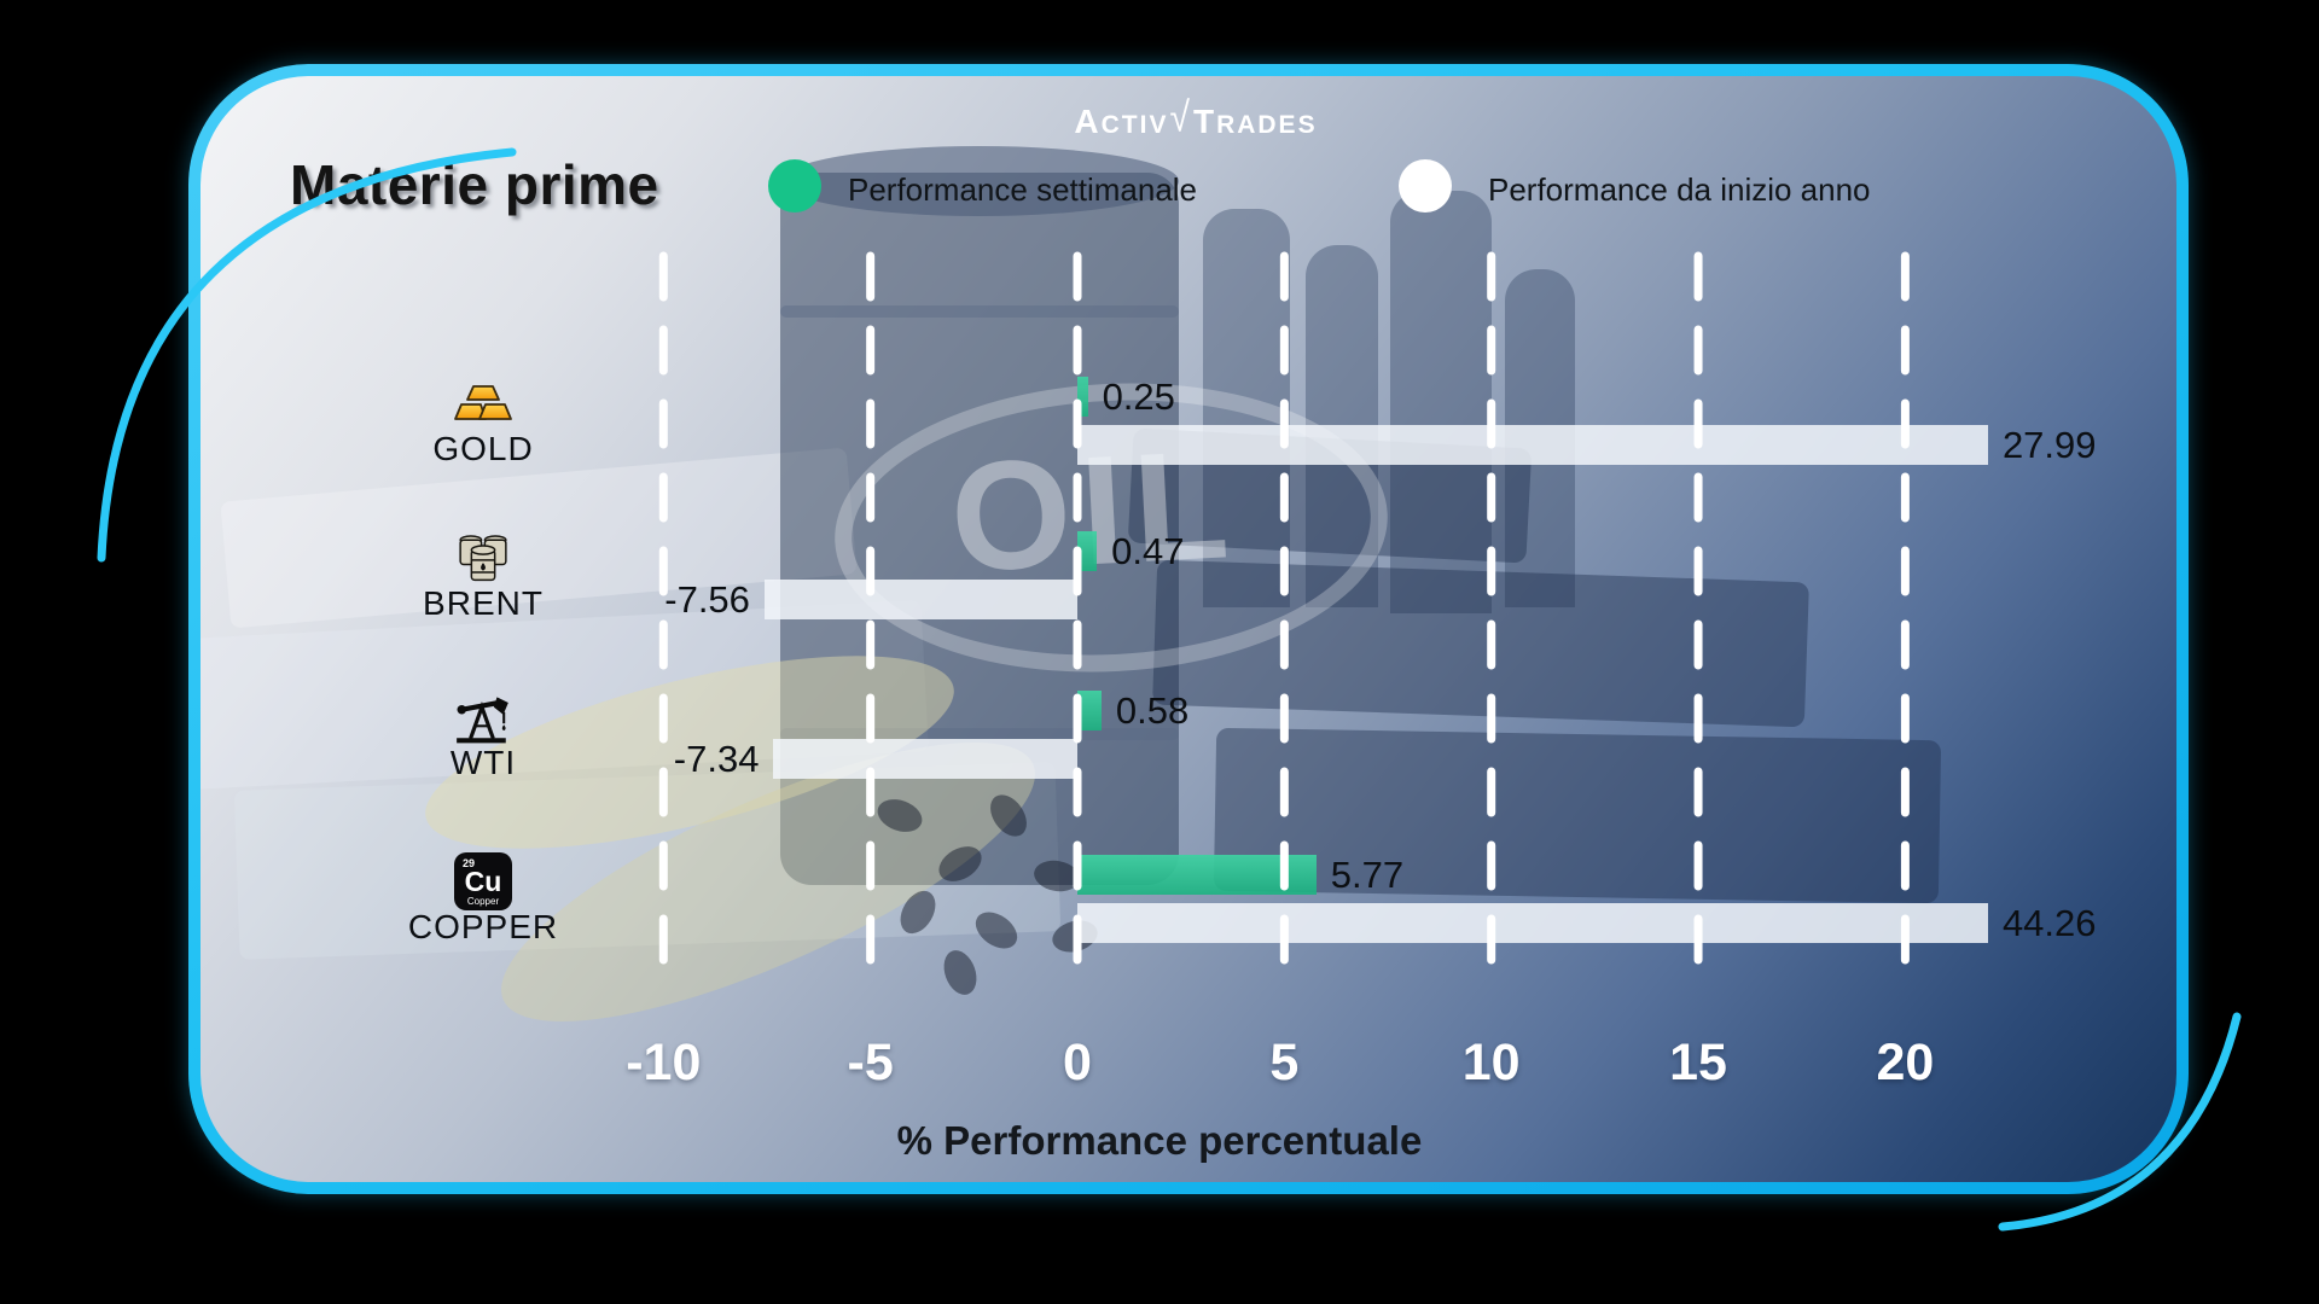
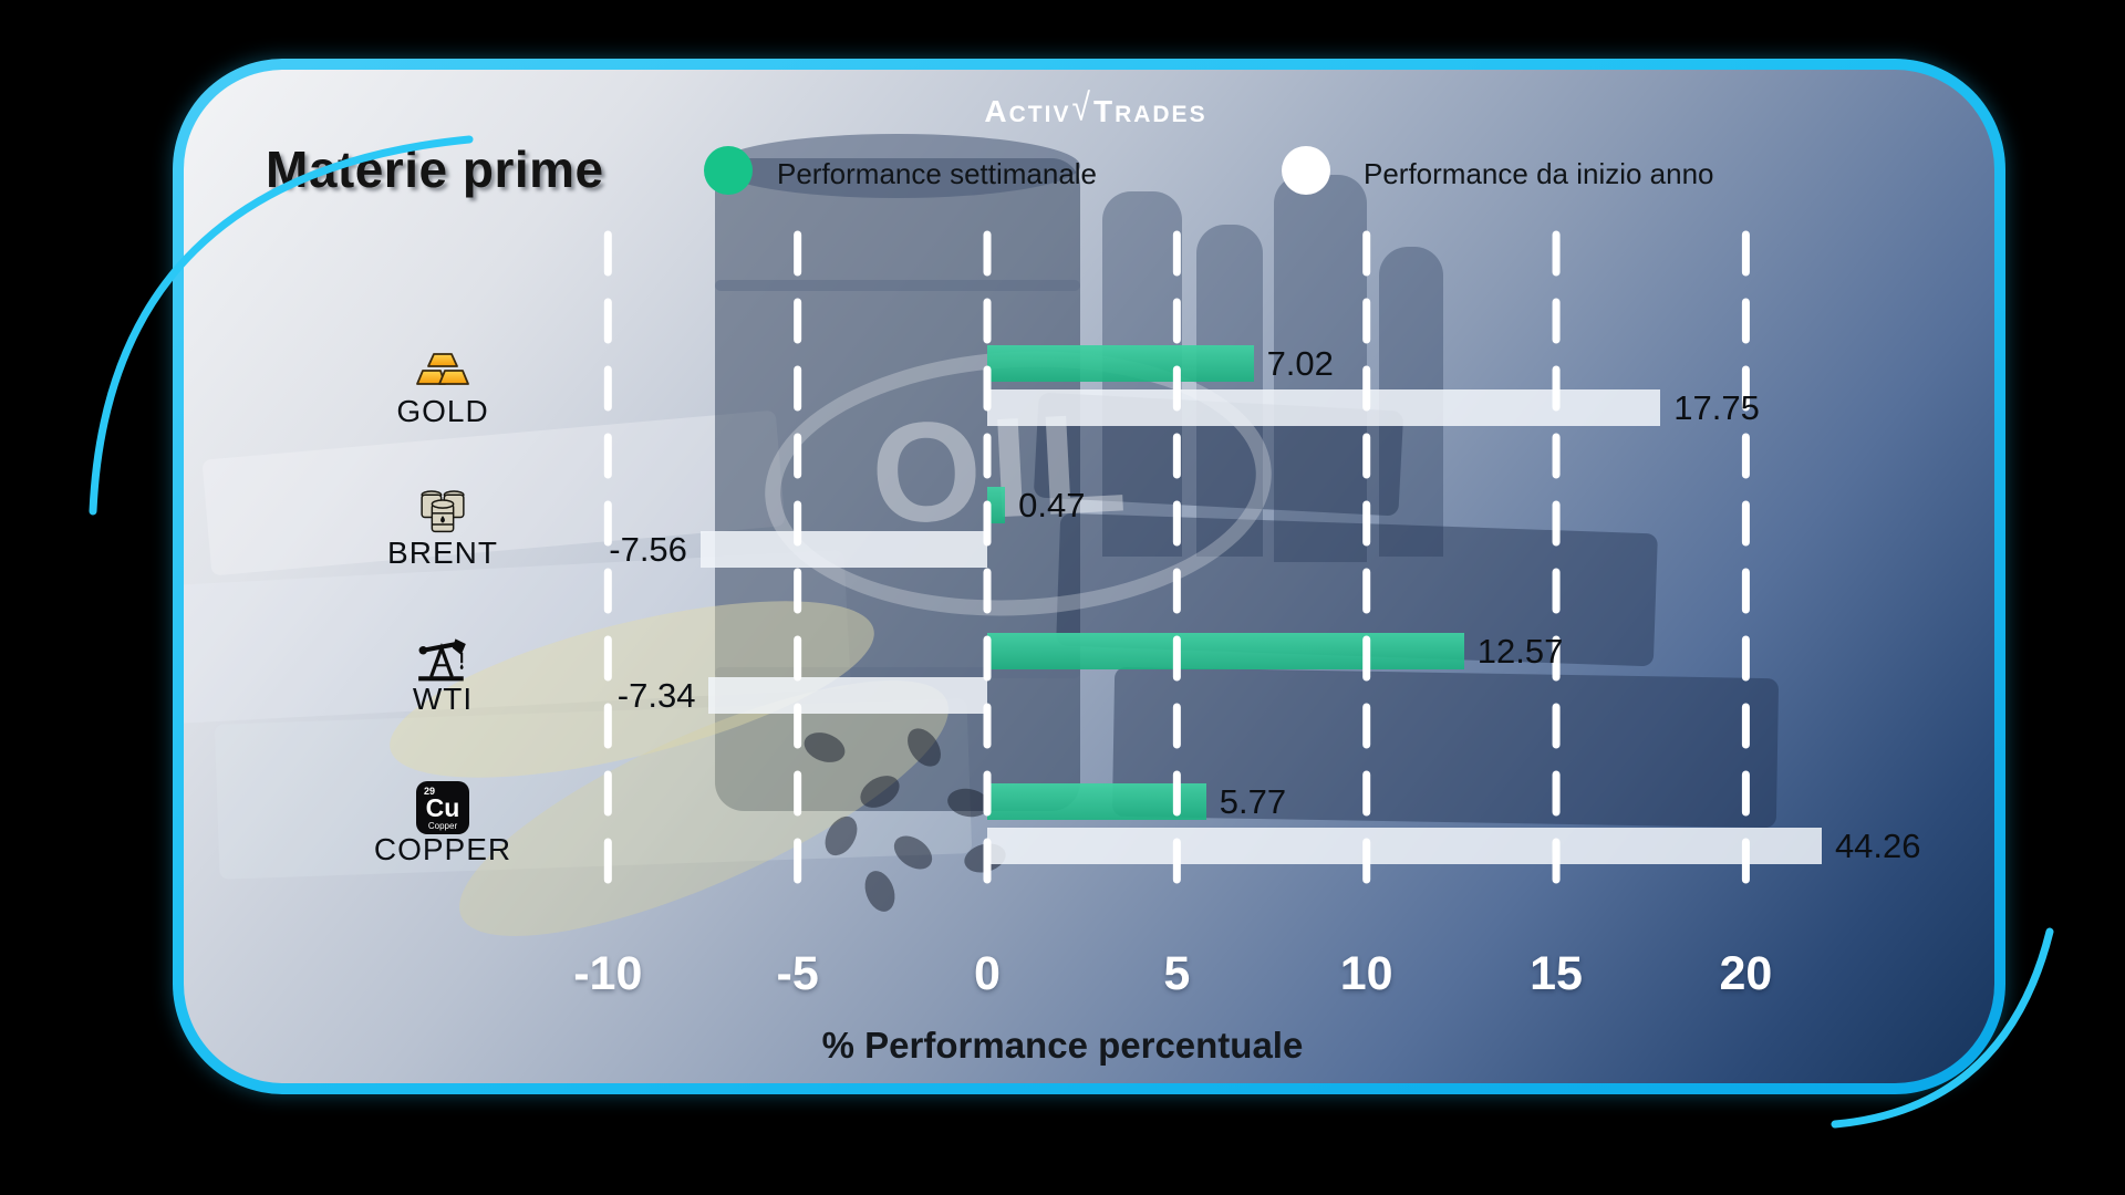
Performance settimanale/GOLD: 0.25 -> 7.02
Performance da inizio anno/GOLD: 27.99 -> 17.75
Performance settimanale/WTI: 0.58 -> 12.57
